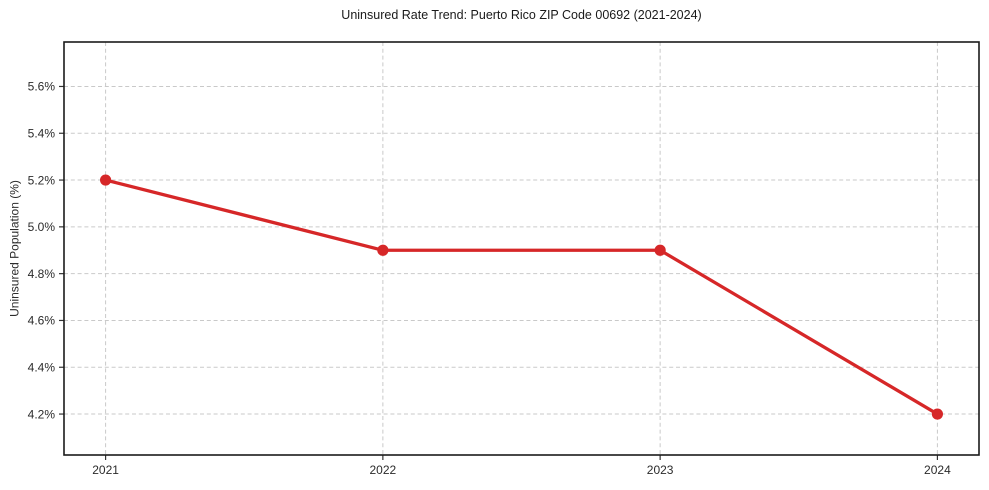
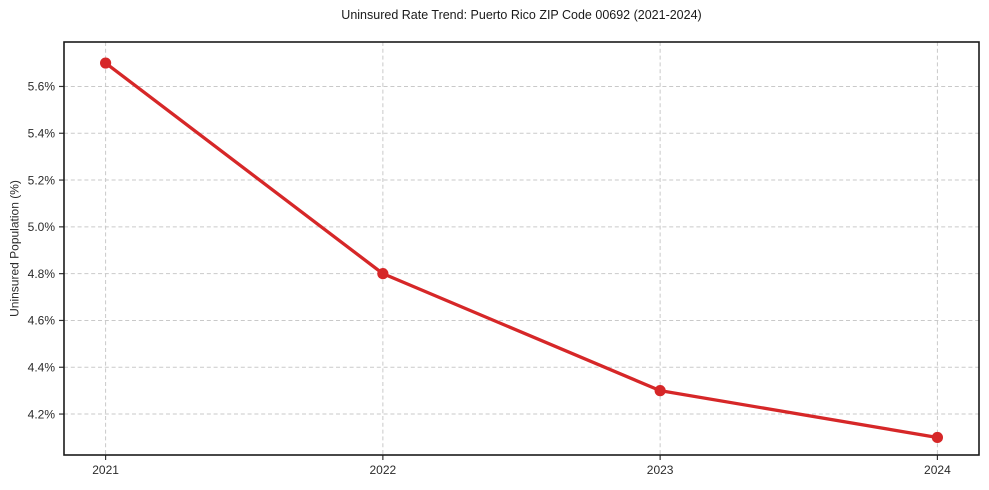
2021: 5.2% -> 5.7%
2022: 4.9% -> 4.8%
2023: 4.9% -> 4.3%
2024: 4.2% -> 4.1%
